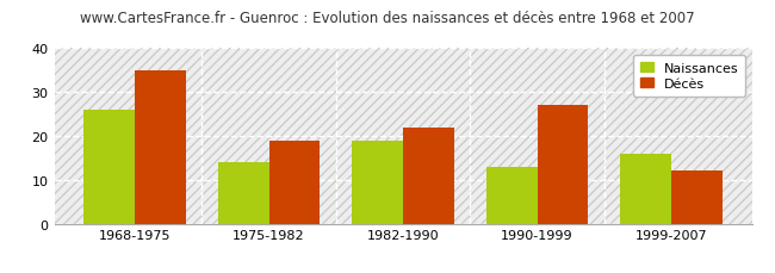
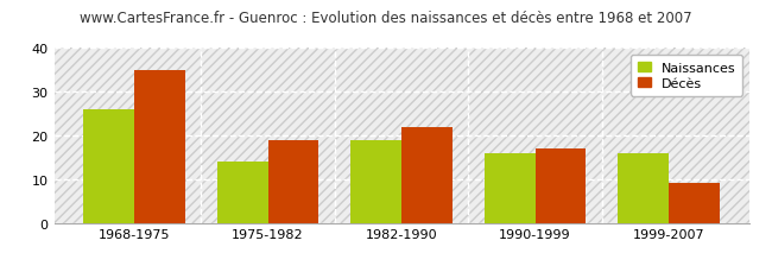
Naissances/1990-1999: 13 -> 16
Décès/1990-1999: 27 -> 17
Décès/1999-2007: 12 -> 9
